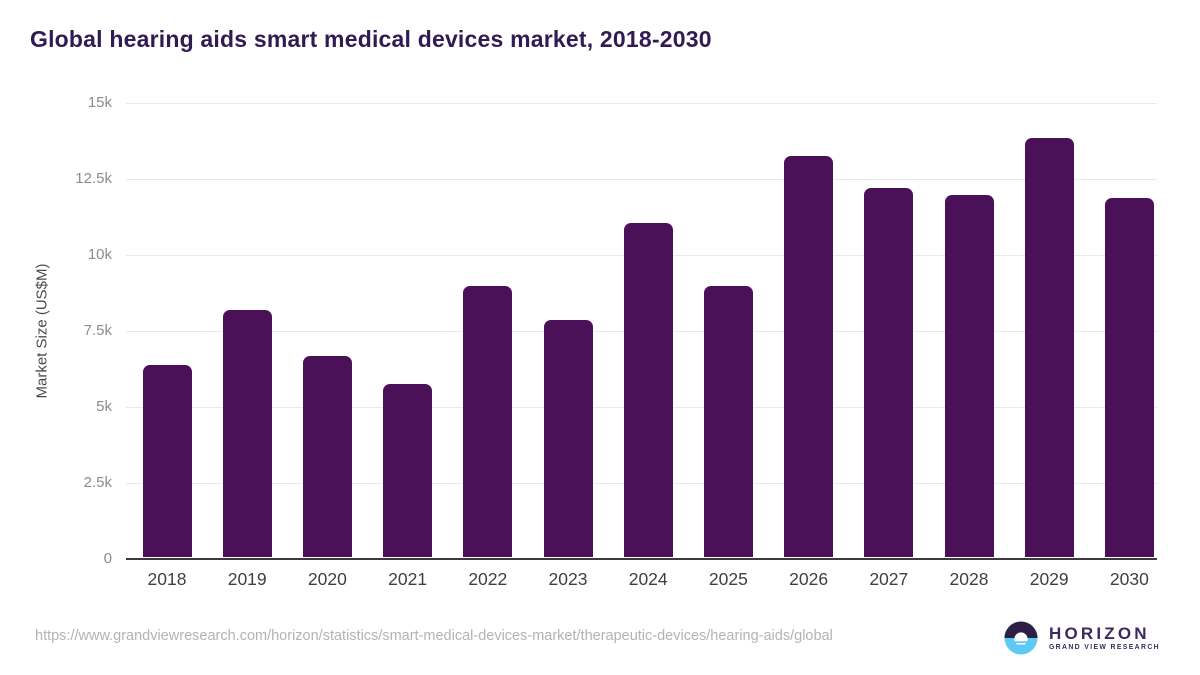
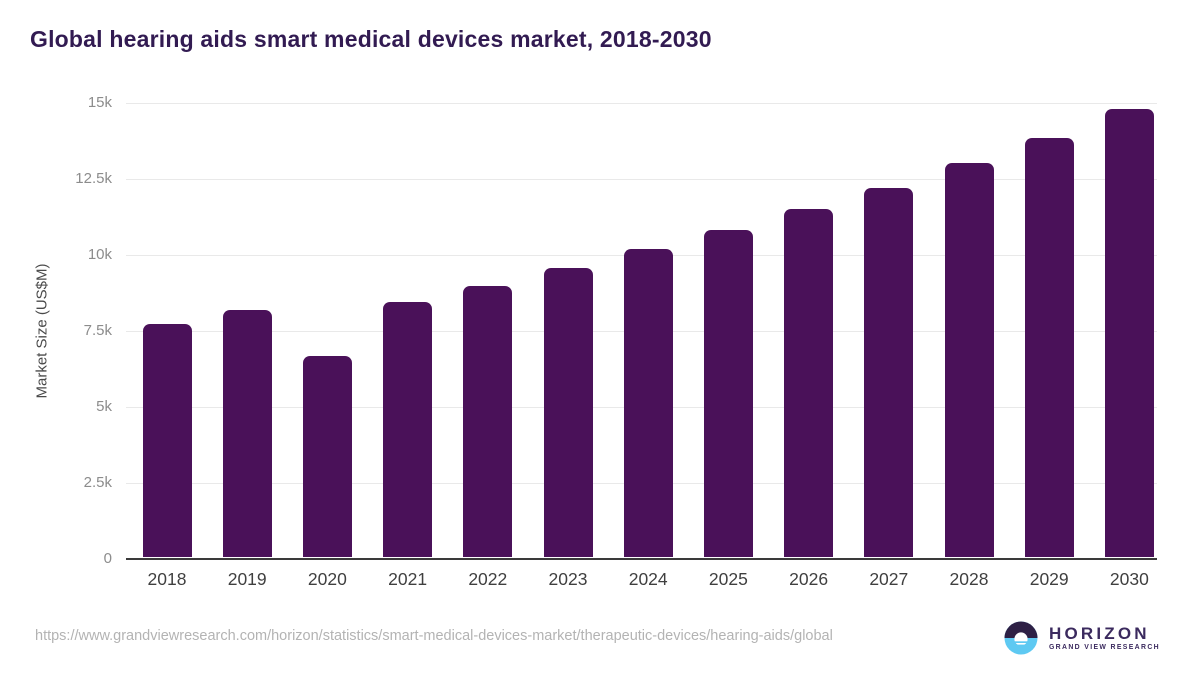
2018: 6.3k -> 7.6k
2021: 5.7k -> 8.4k
2023: 7.8k -> 9.5k
2024: 11.0k -> 10.1k
2025: 8.9k -> 10.8k
2026: 13.2k -> 11.4k
2028: 11.9k -> 13.0k
2030: 11.8k -> 14.7k
